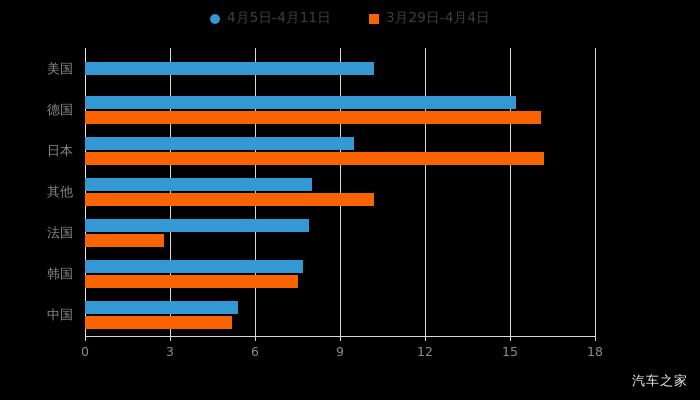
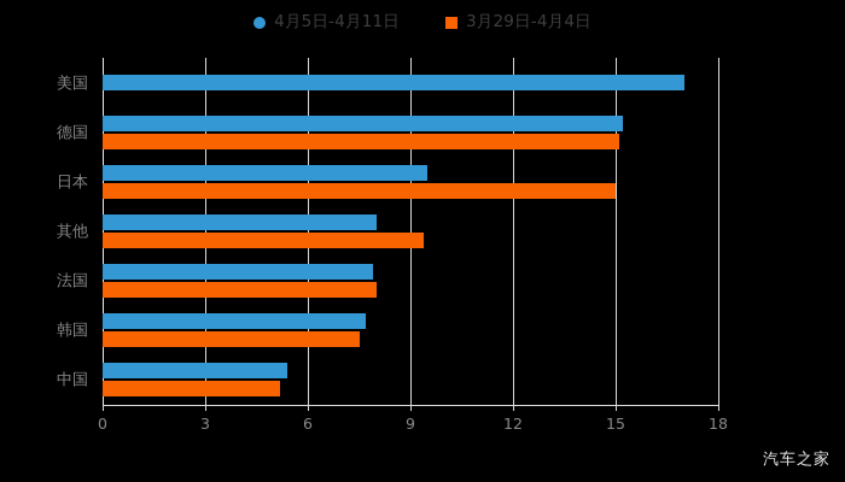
4月5日-4月11日/美国: 10.2 -> 17.0
3月29日-4月4日/德国: 16.1 -> 15.1
3月29日-4月4日/日本: 16.2 -> 15.0
3月29日-4月4日/其他: 10.2 -> 9.4
3月29日-4月4日/法国: 2.8 -> 8.0
